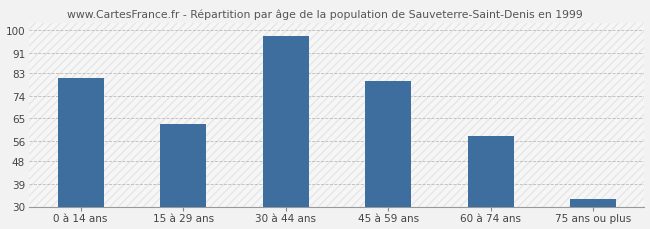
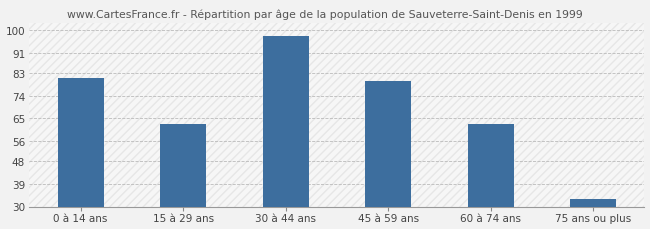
60 à 74 ans: 58 -> 63
